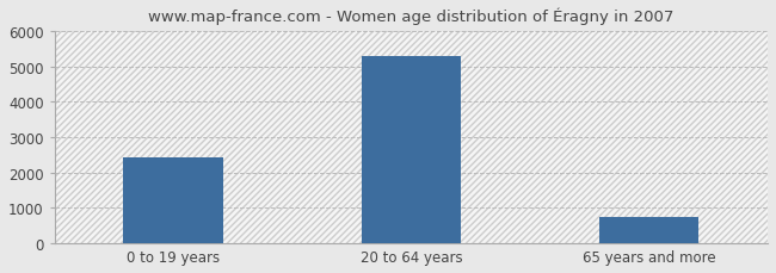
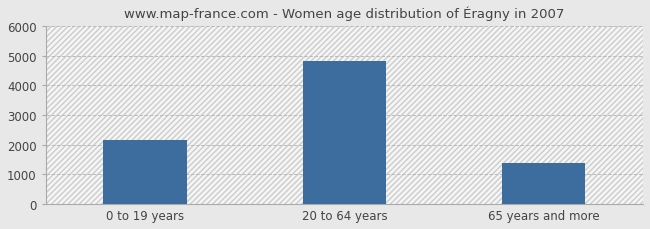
0 to 19 years: 2420 -> 2150
20 to 64 years: 5300 -> 4800
65 years and more: 730 -> 1400
